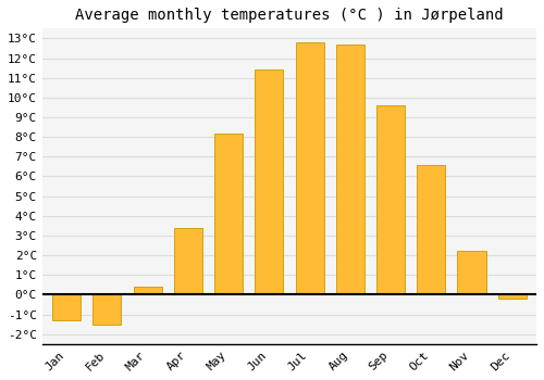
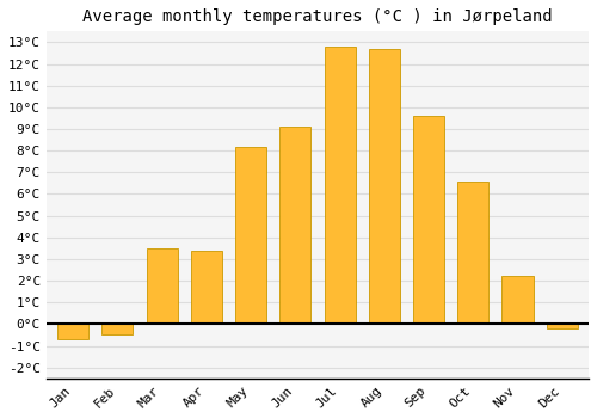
Jan: -1.3°C -> -0.7°C
Feb: -1.5°C -> -0.5°C
Mar: 0.4°C -> 3.5°C
Jun: 11.4°C -> 9.1°C
